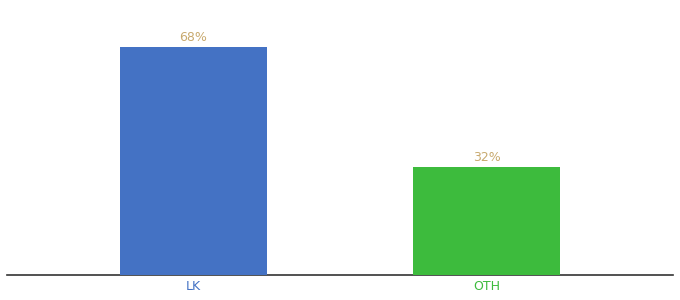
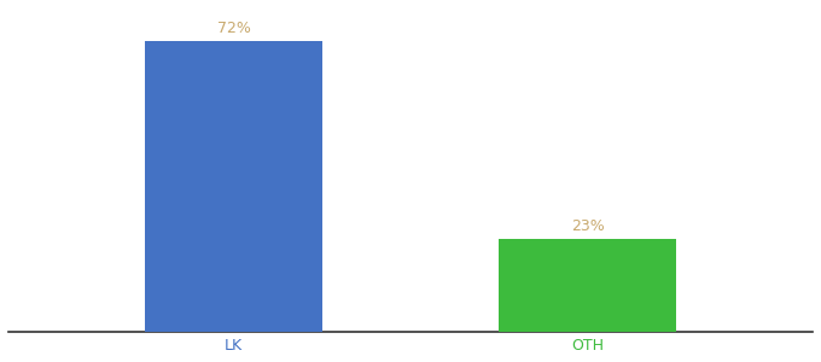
LK: 68% -> 72%
OTH: 32% -> 23%
